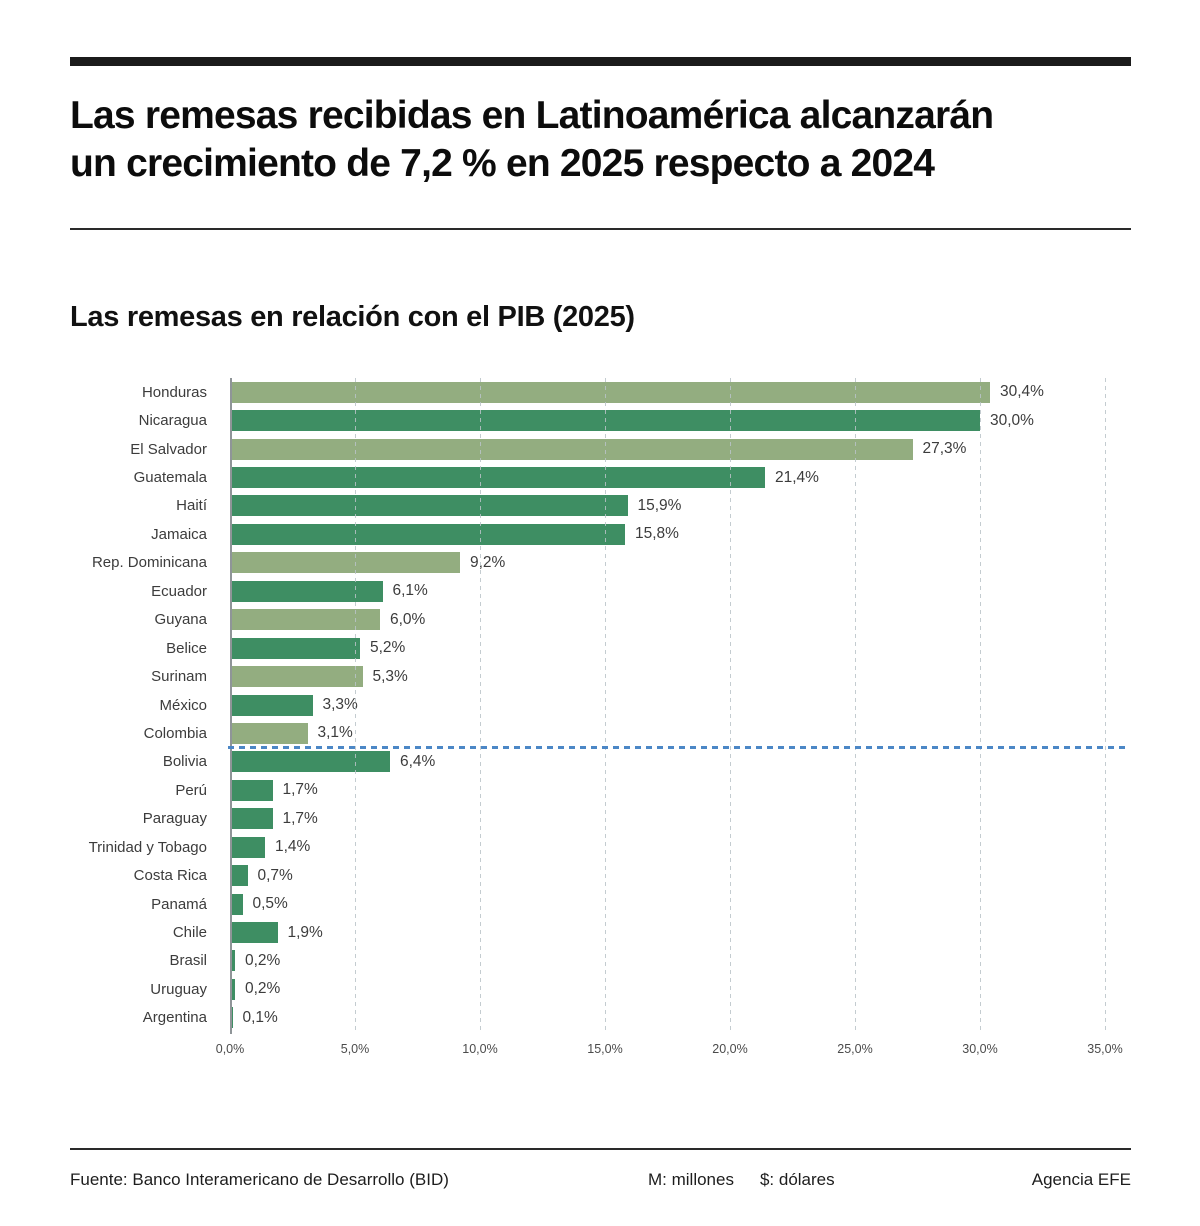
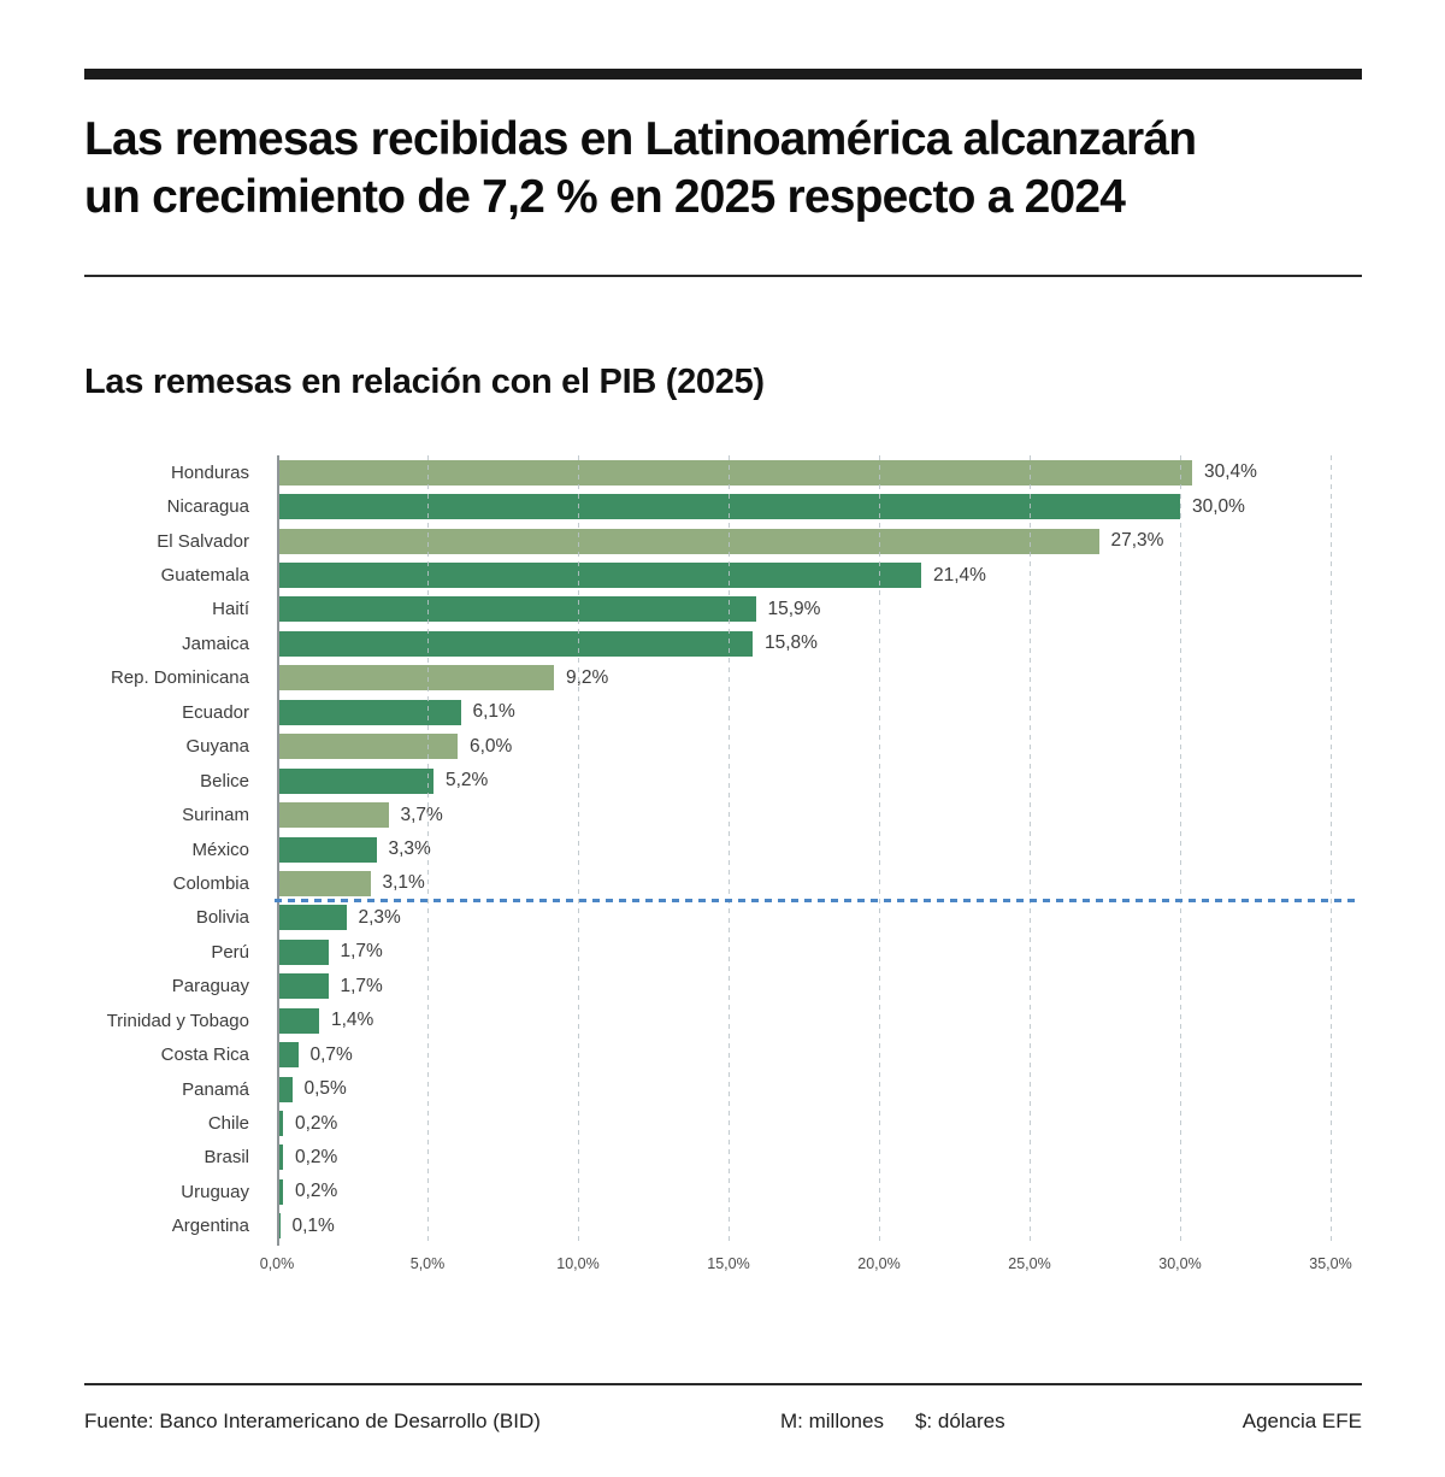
Surinam: 5,3% -> 3,7%
Bolivia: 6,4% -> 2,3%
Chile: 1,9% -> 0,2%
